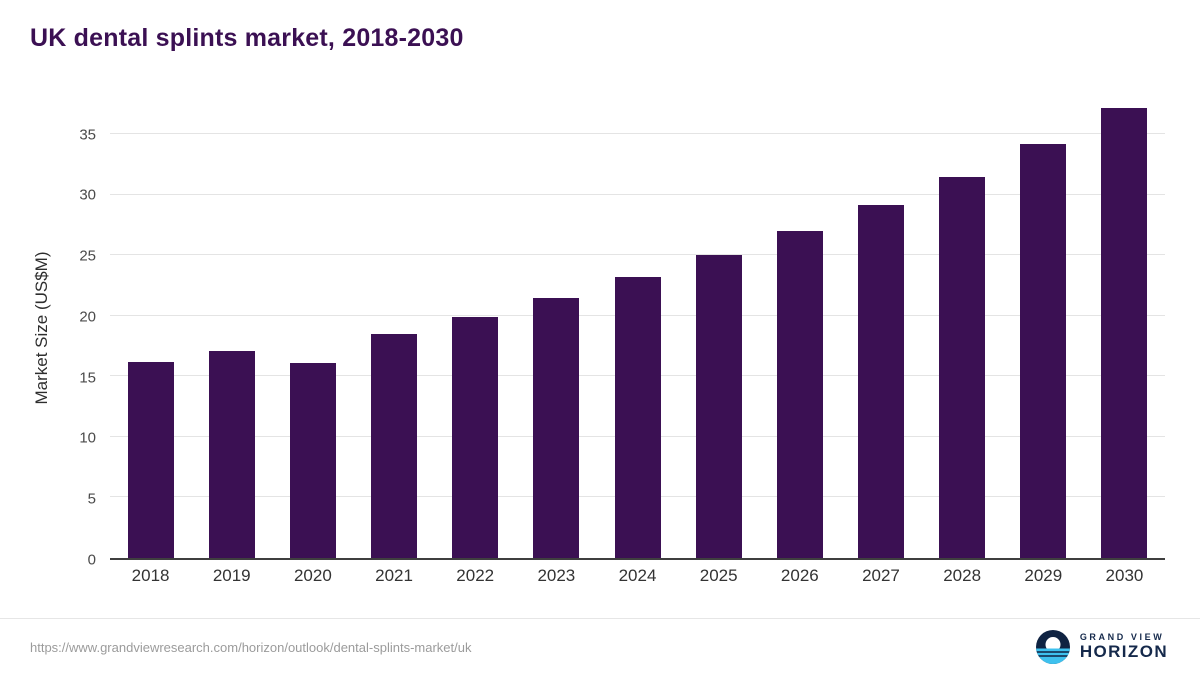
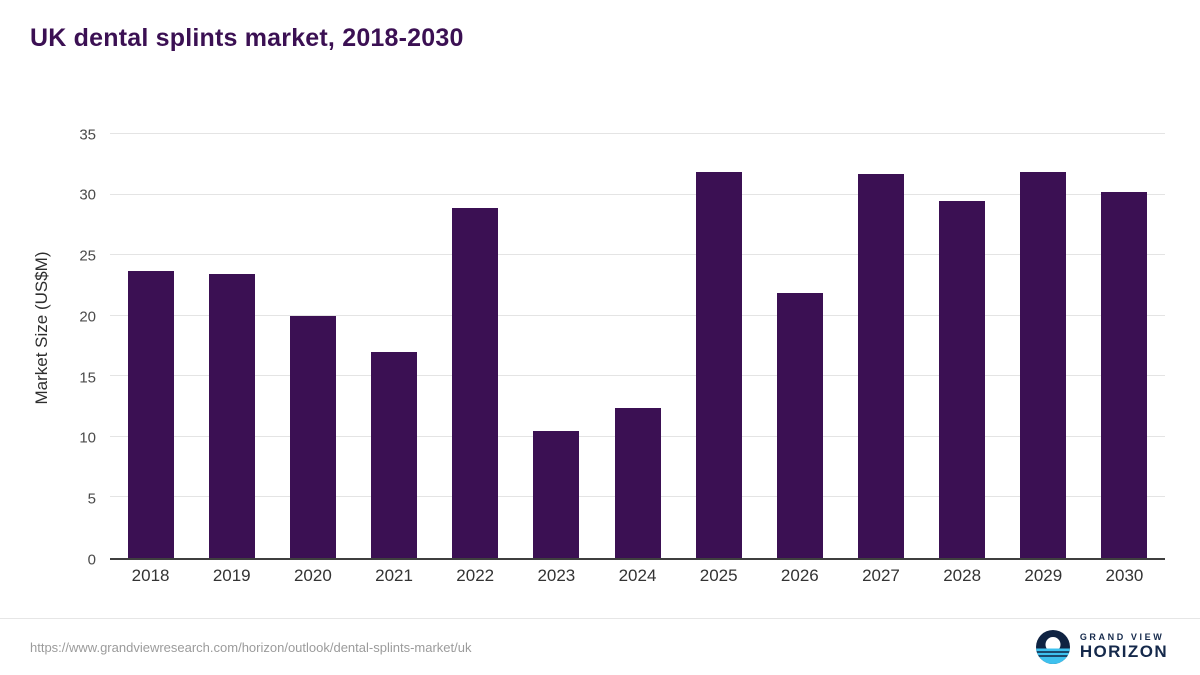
2018: 16.2 -> 23.7
2019: 17.1 -> 23.5
2020: 16.1 -> 20.0
2021: 18.5 -> 17.0
2022: 19.9 -> 28.9
2023: 21.5 -> 10.5
2024: 23.2 -> 12.4
2025: 25.0 -> 31.9
2026: 27.0 -> 21.9
2027: 29.2 -> 31.7
2028: 31.5 -> 29.5
2029: 34.2 -> 31.9
2030: 37.2 -> 30.2
